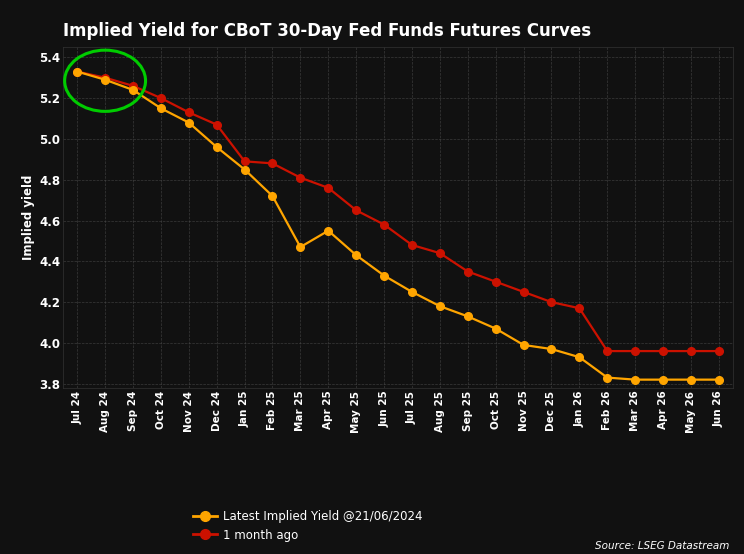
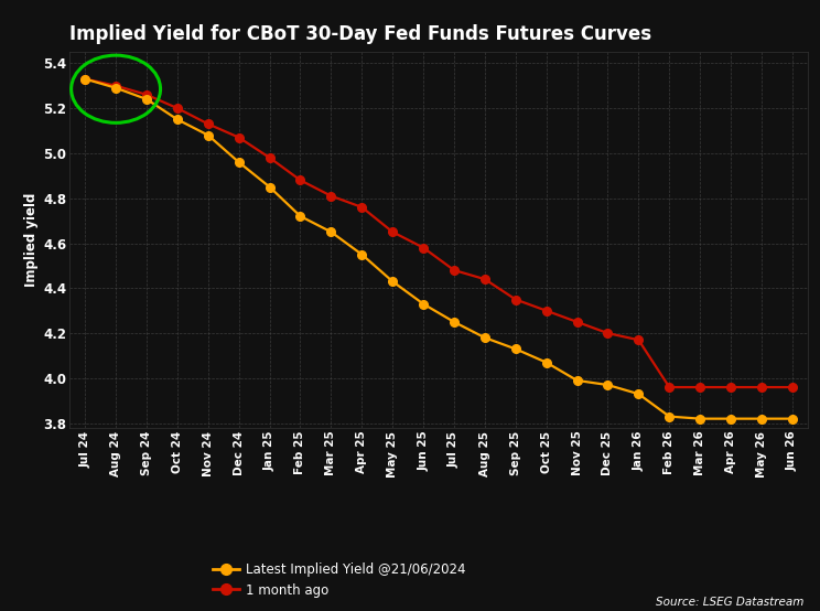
1 month ago/Jan 25: 4.89 -> 4.98
Latest Implied Yield @21/06/2024/Mar 25: 4.47 -> 4.65
